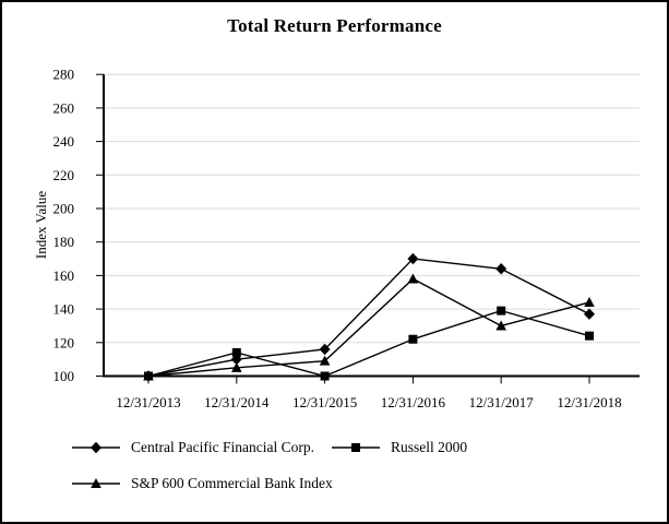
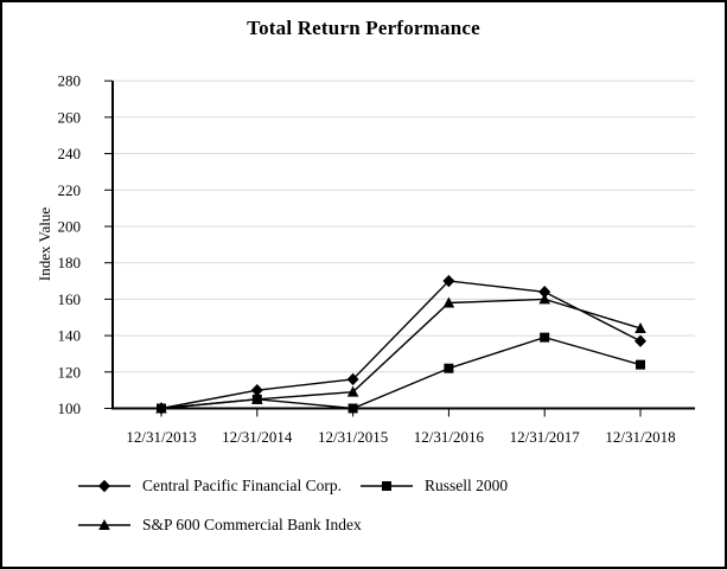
Russell 2000/12/31/2014: 114 -> 105
S&P 600 Commercial Bank Index/12/31/2017: 130 -> 160
